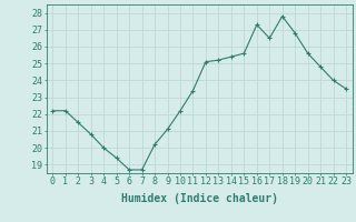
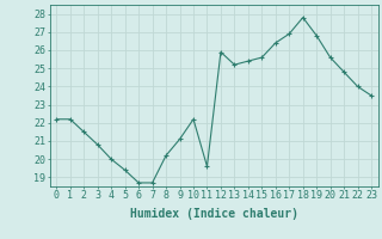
11: 23.4 -> 19.6
12: 25.1 -> 25.9
16: 27.3 -> 26.4
17: 26.5 -> 26.9
